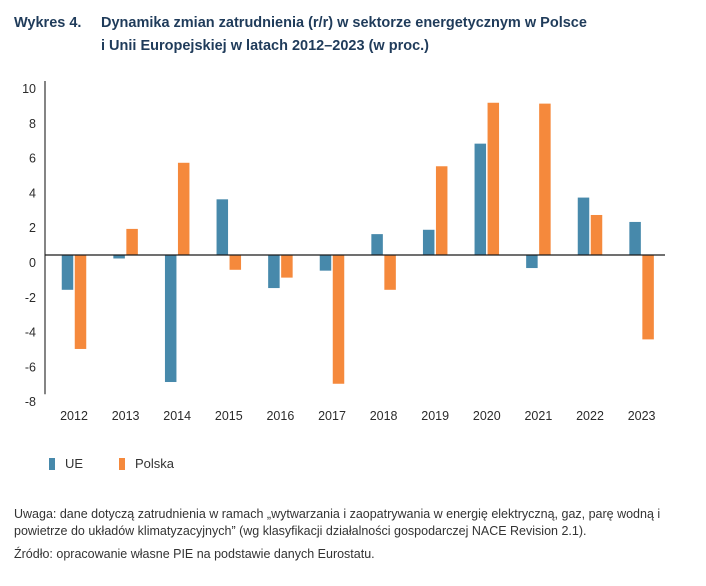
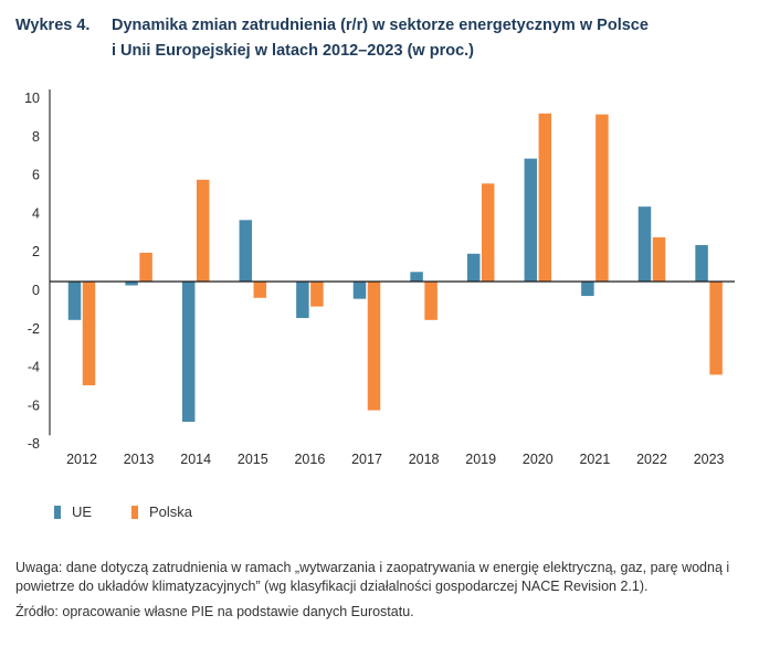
Polska/2017: -7.4 -> -6.7
UE/2018: 1.2 -> 0.5
UE/2022: 3.3 -> 3.9
